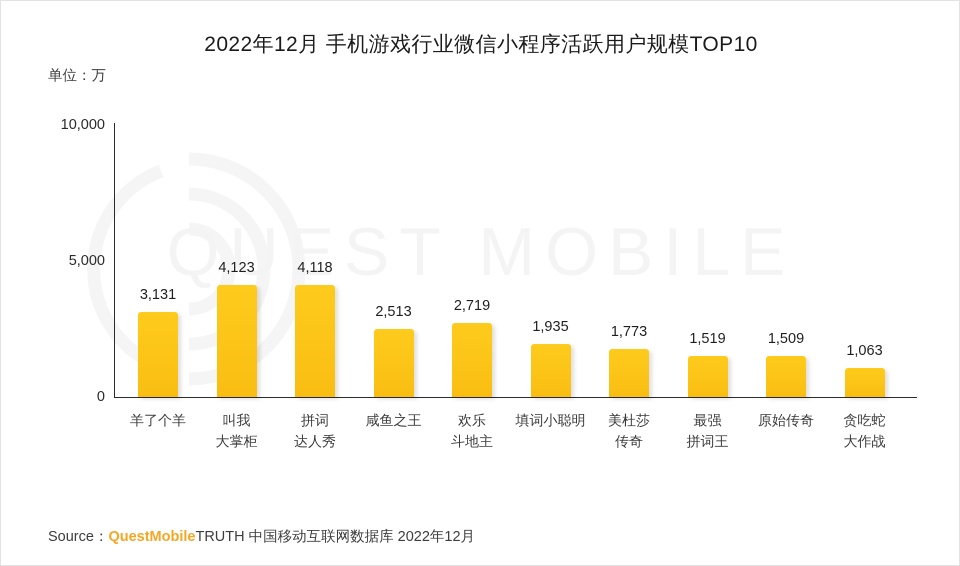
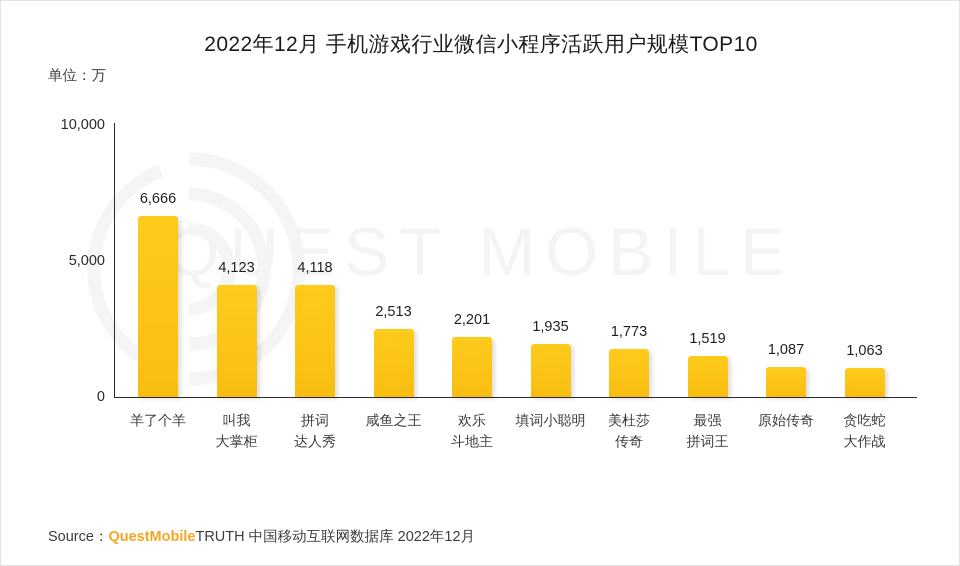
羊了个羊: 3,131 -> 6,666
欢乐斗地主: 2,719 -> 2,201
原始传奇: 1,509 -> 1,087
